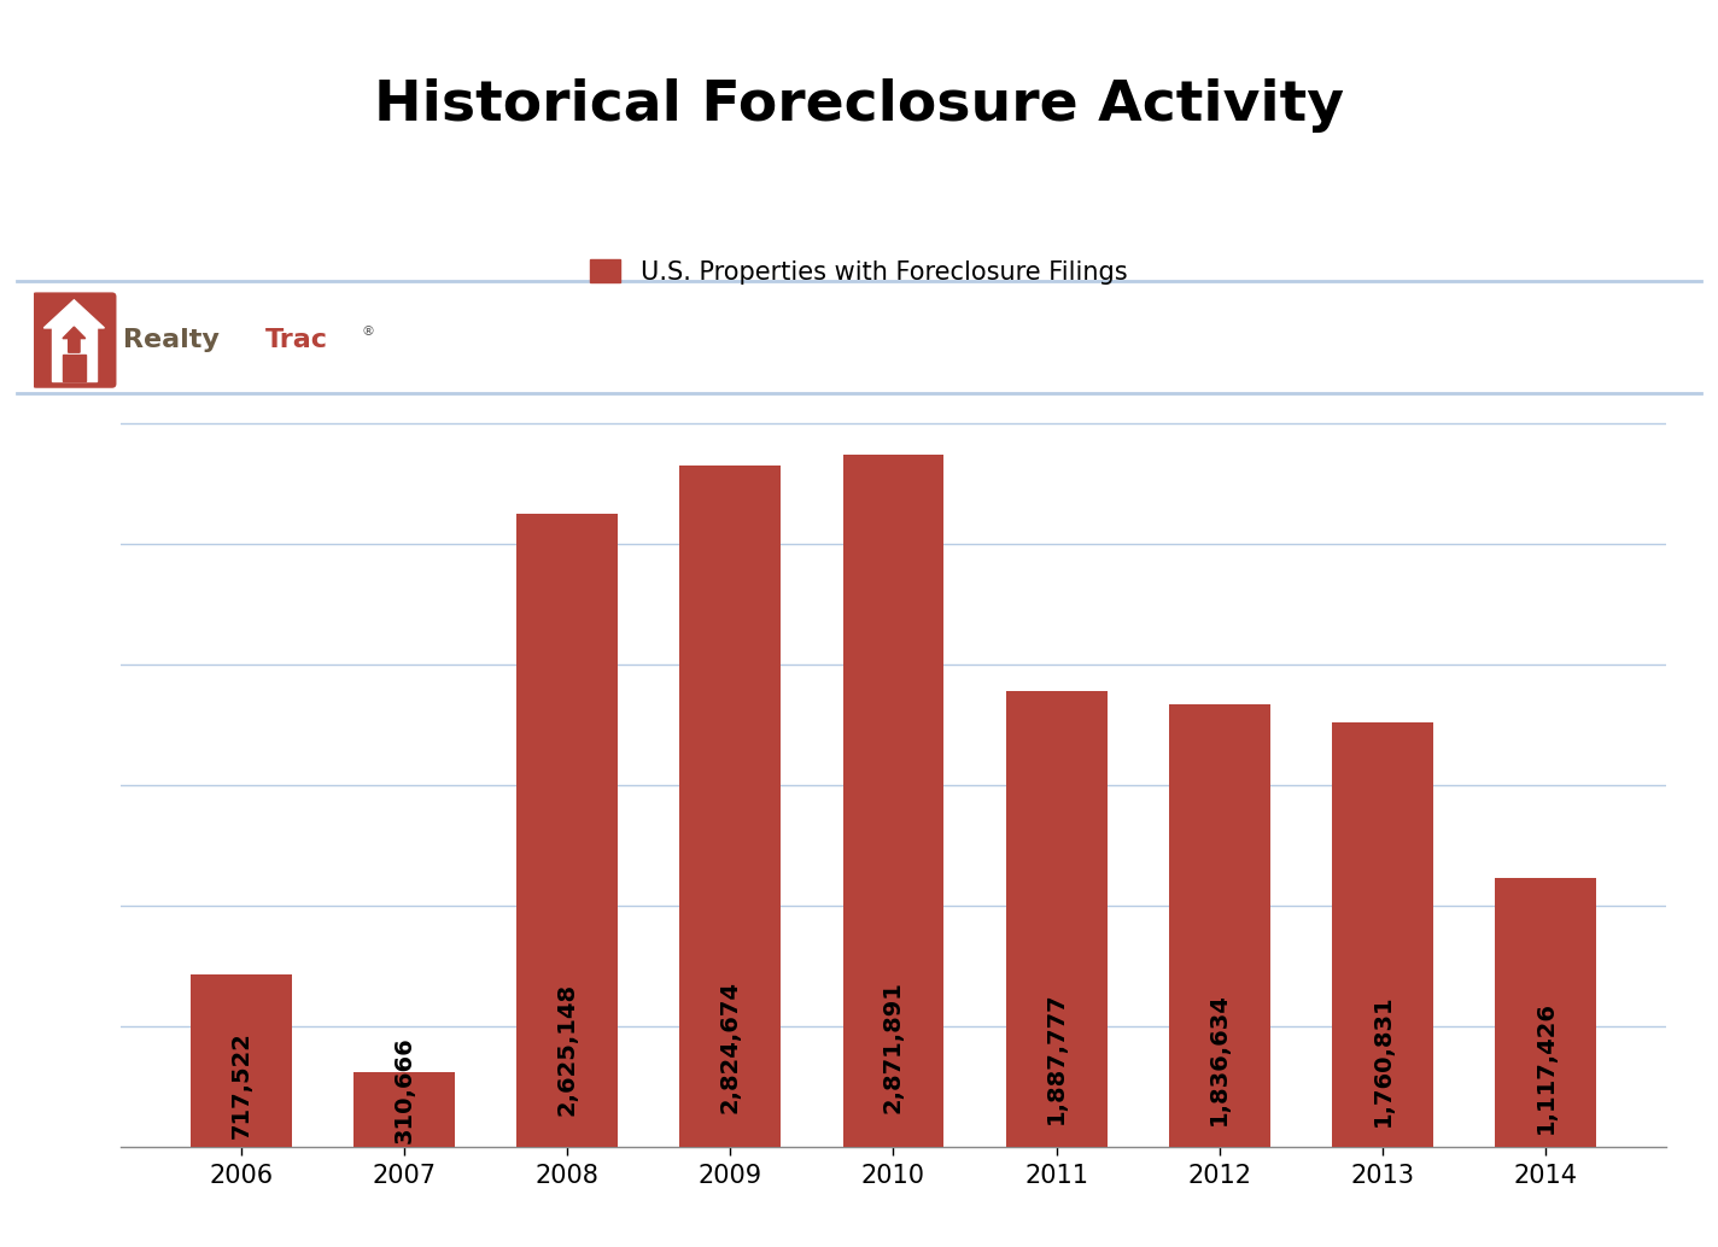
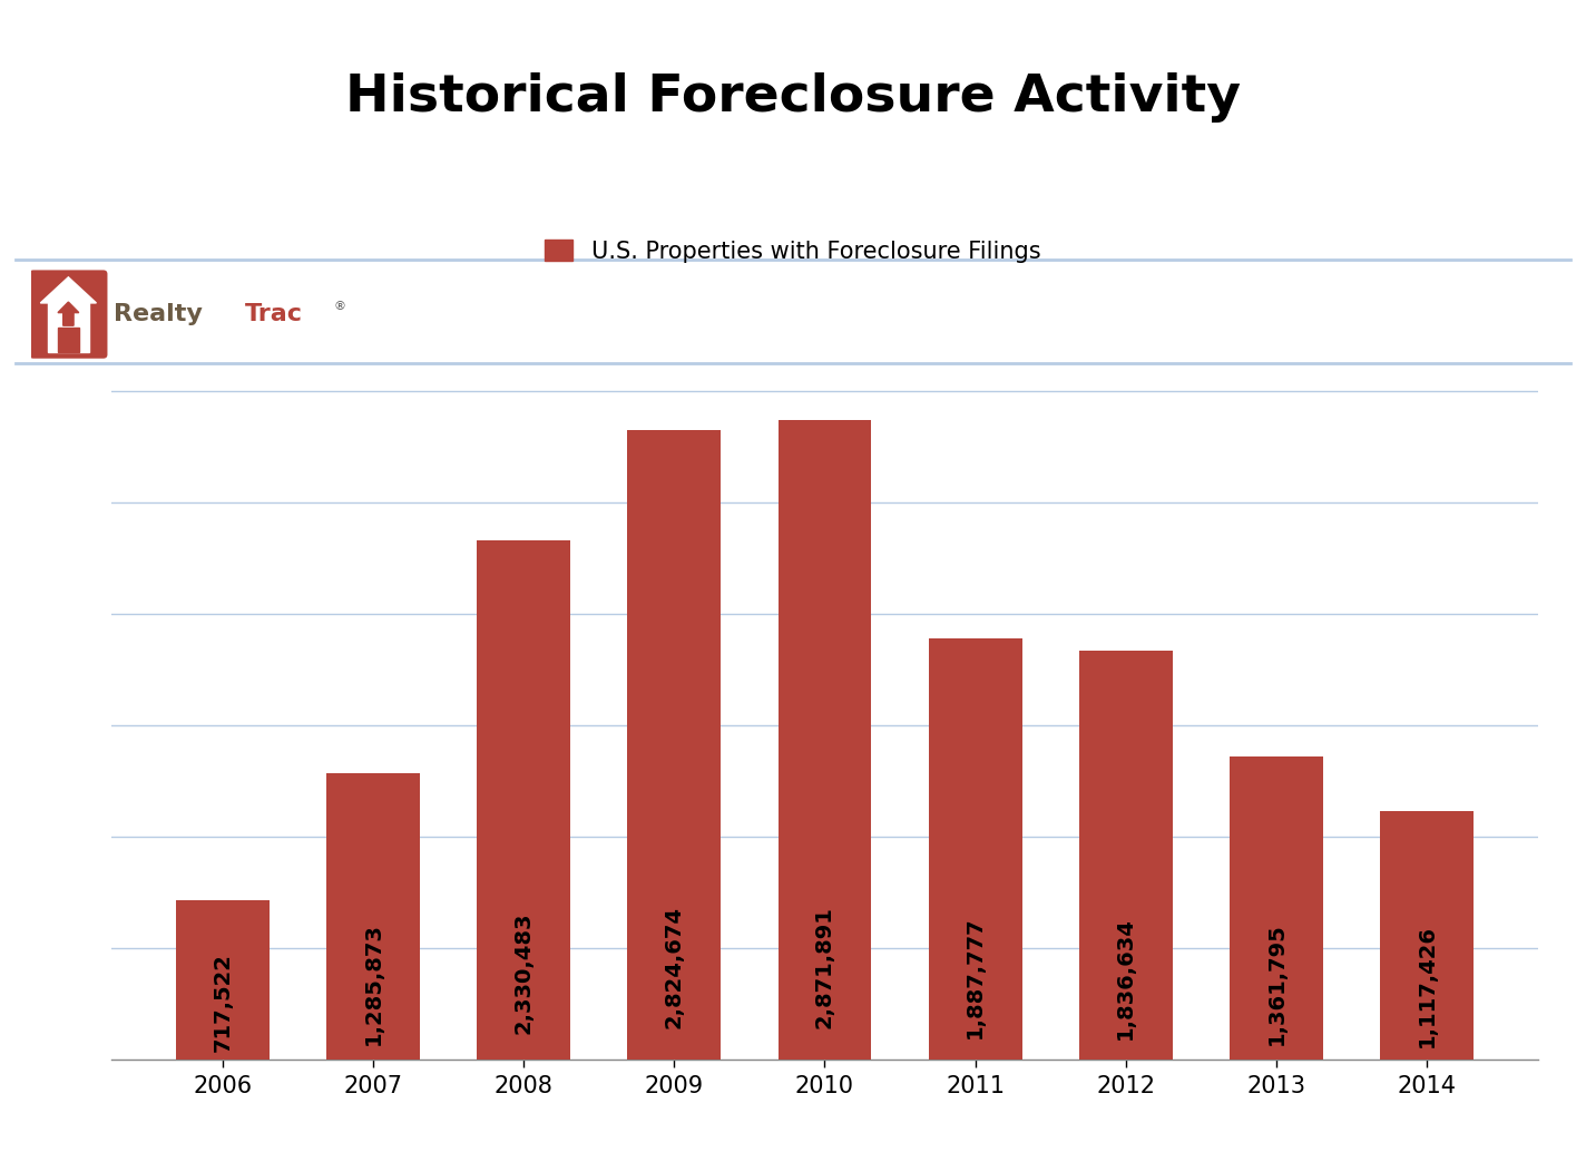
2007: 310,666 -> 1,285,873
2008: 2,625,148 -> 2,330,483
2013: 1,760,831 -> 1,361,795
